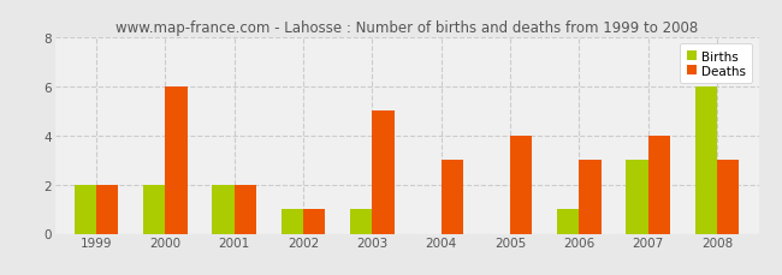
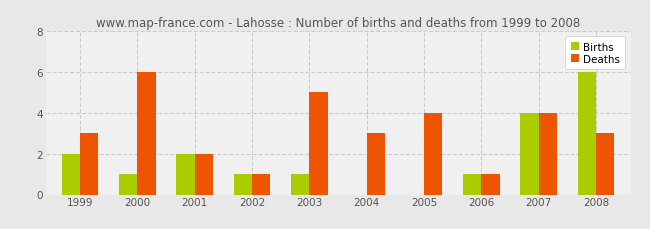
Deaths/1999: 2 -> 3
Births/2000: 2 -> 1
Deaths/2006: 3 -> 1
Births/2007: 3 -> 4
